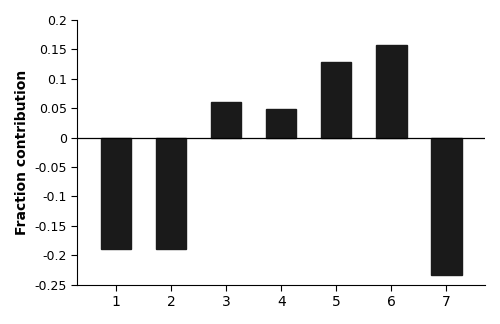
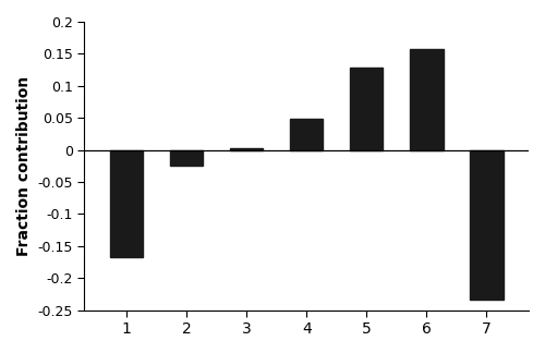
1: -0.190 -> -0.168
2: -0.190 -> -0.024
3: 0.060 -> 0.002
